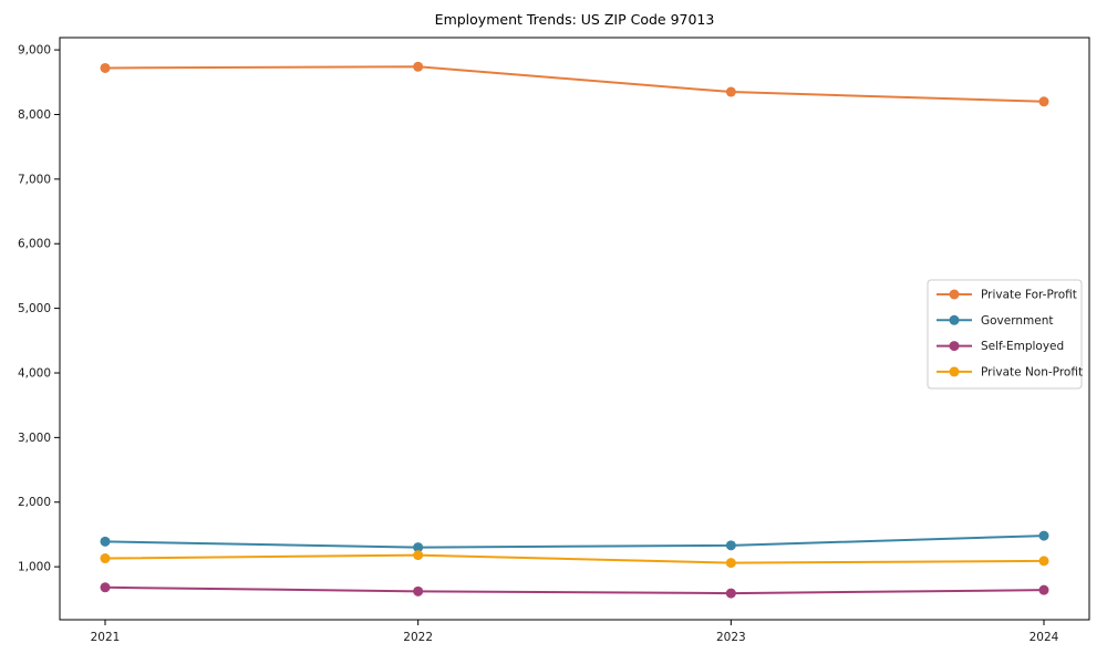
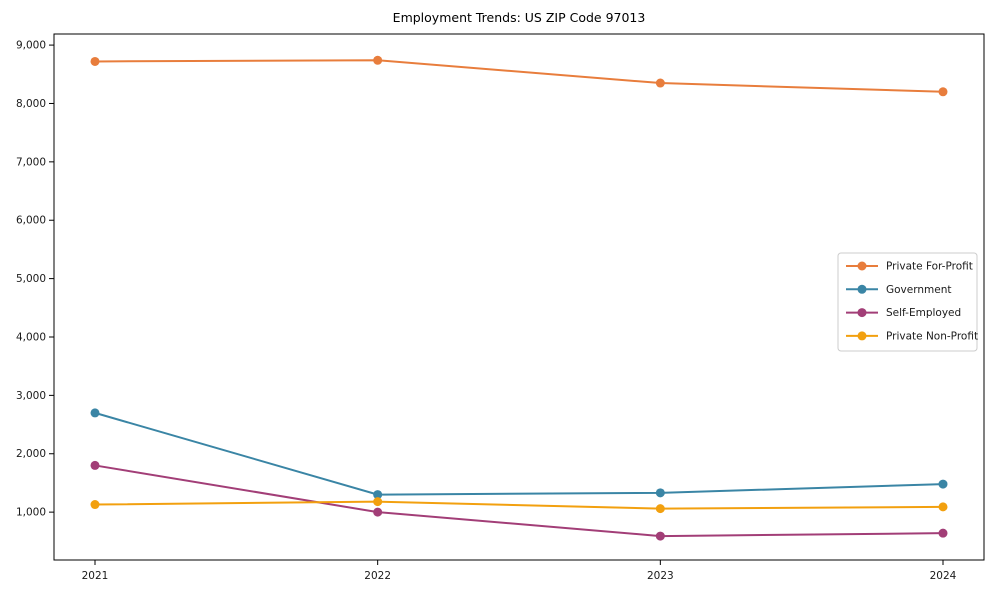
Government/2021: 1400 -> 2700
Self-Employed/2021: 700 -> 1800
Self-Employed/2022: 600 -> 1000
